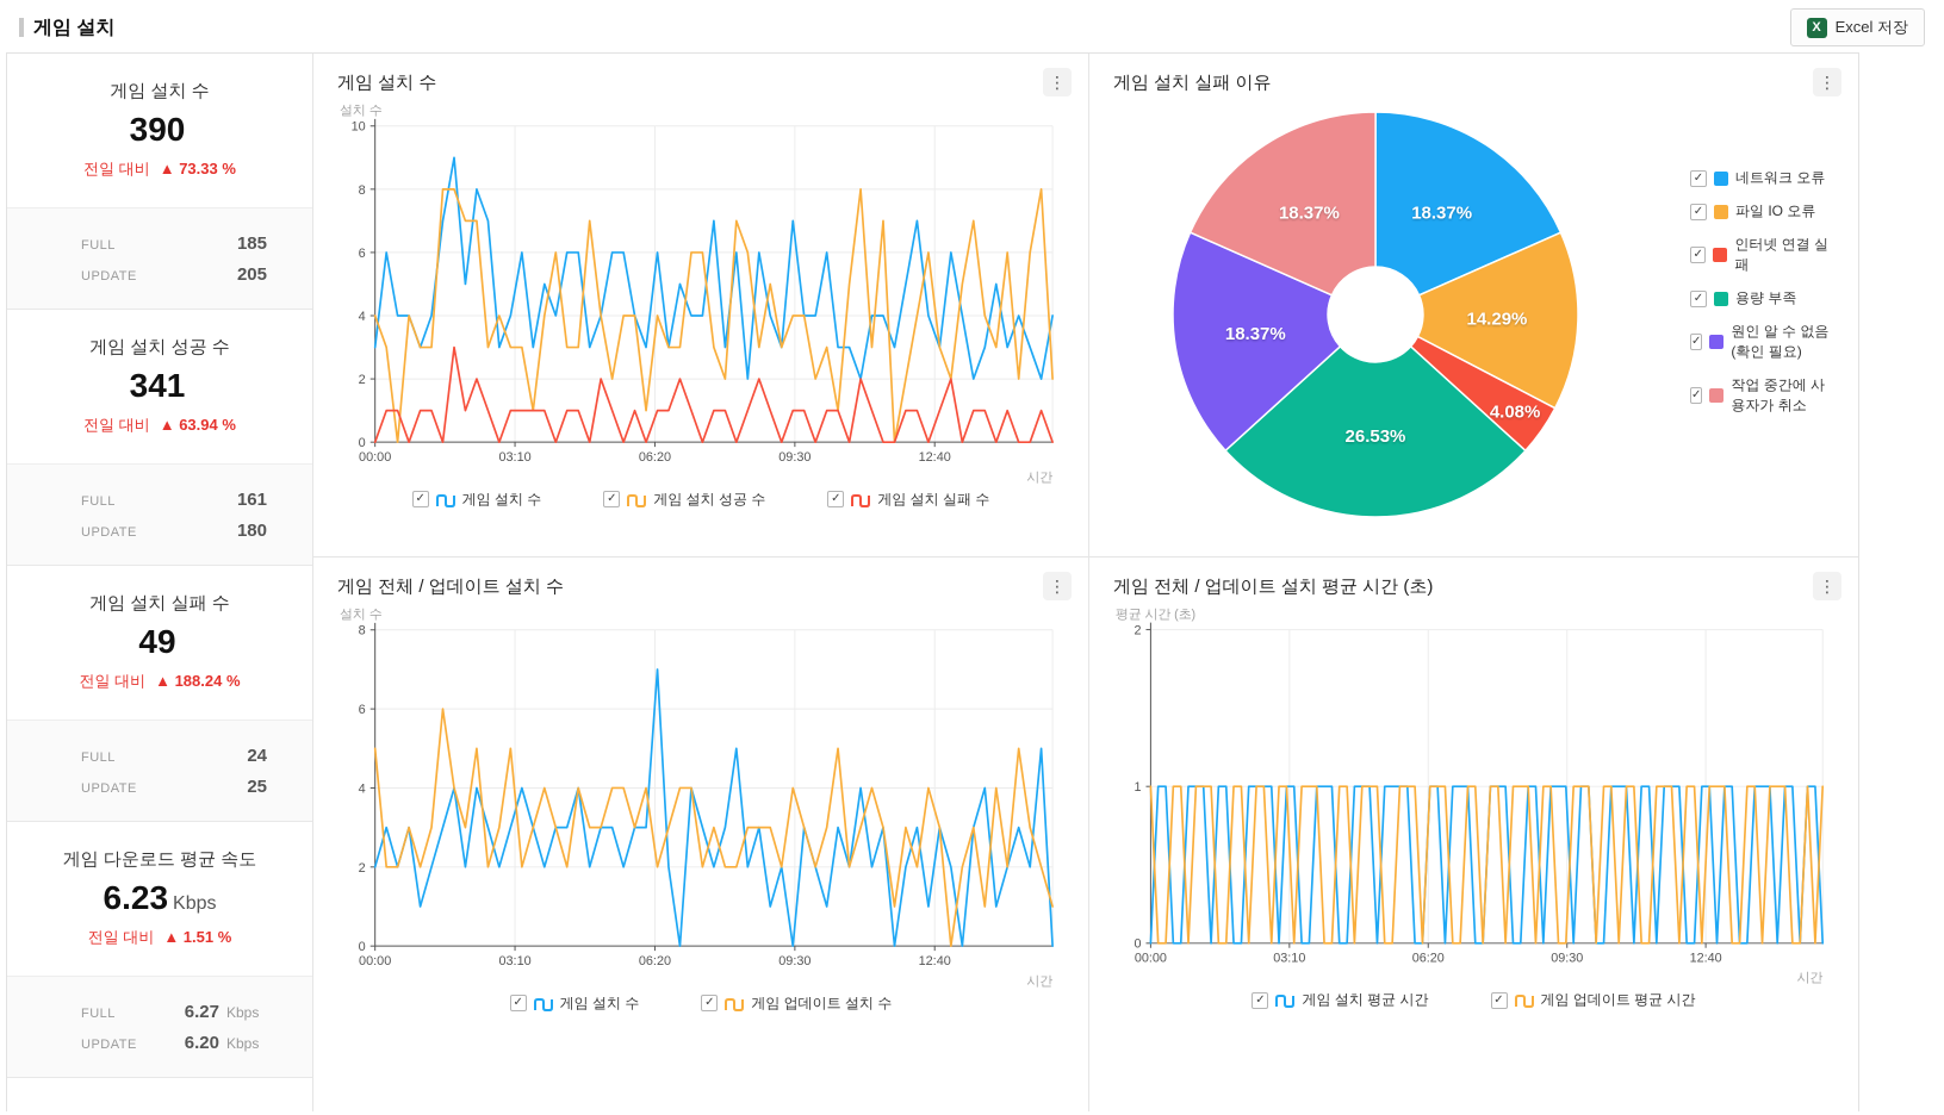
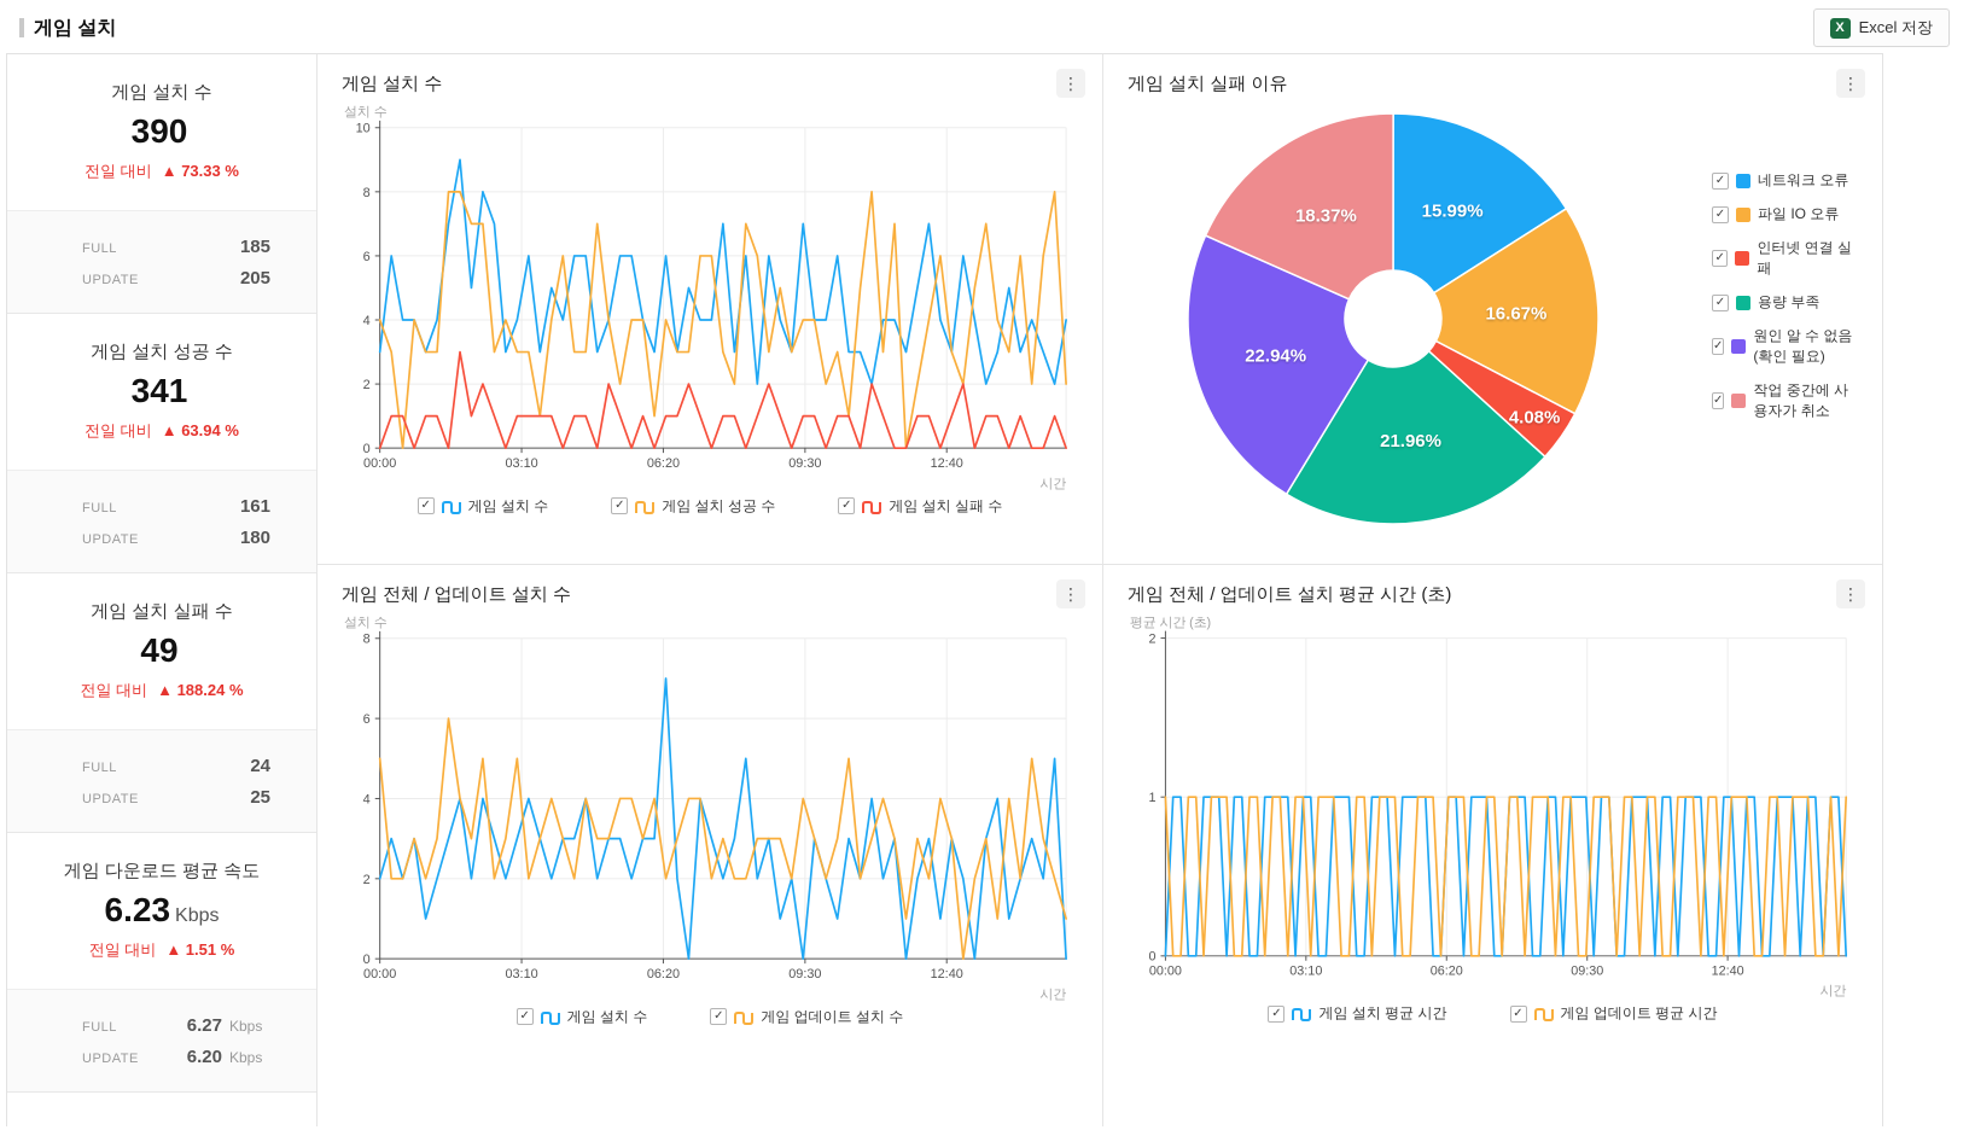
게임 설치 실패 이유/네트워크 오류: 18.37% -> 15.99%
게임 설치 실패 이유/파일 IO 오류: 14.29% -> 16.67%
게임 설치 실패 이유/용량 부족: 26.53% -> 21.96%
게임 설치 실패 이유/원인 알 수 없음 (확인 필요): 18.37% -> 22.94%
